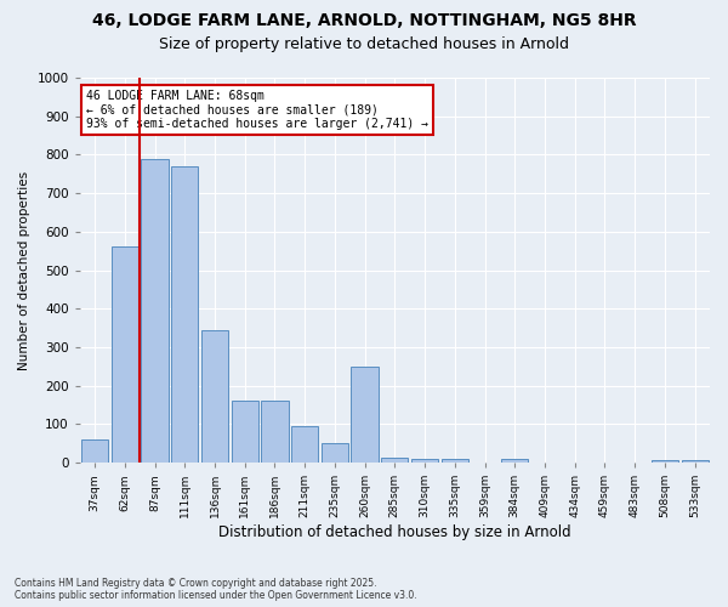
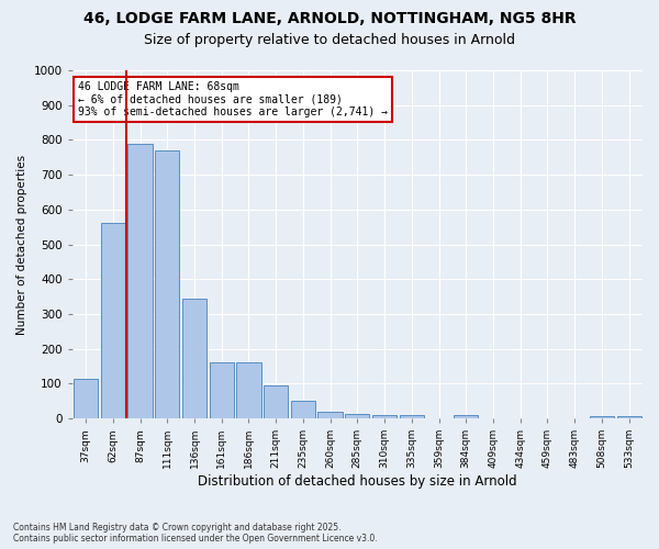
37sqm: 60 -> 113
260sqm: 250 -> 20
